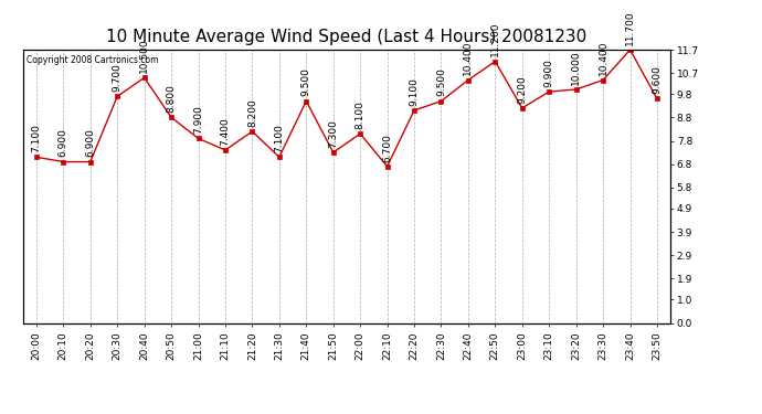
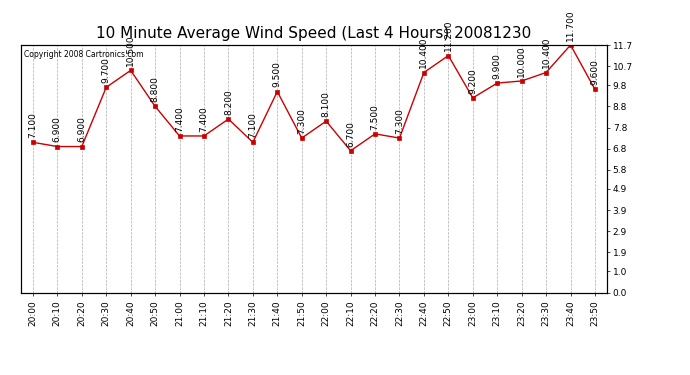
21:00: 7.900 -> 7.400
22:20: 9.100 -> 7.500
22:30: 9.500 -> 7.300
